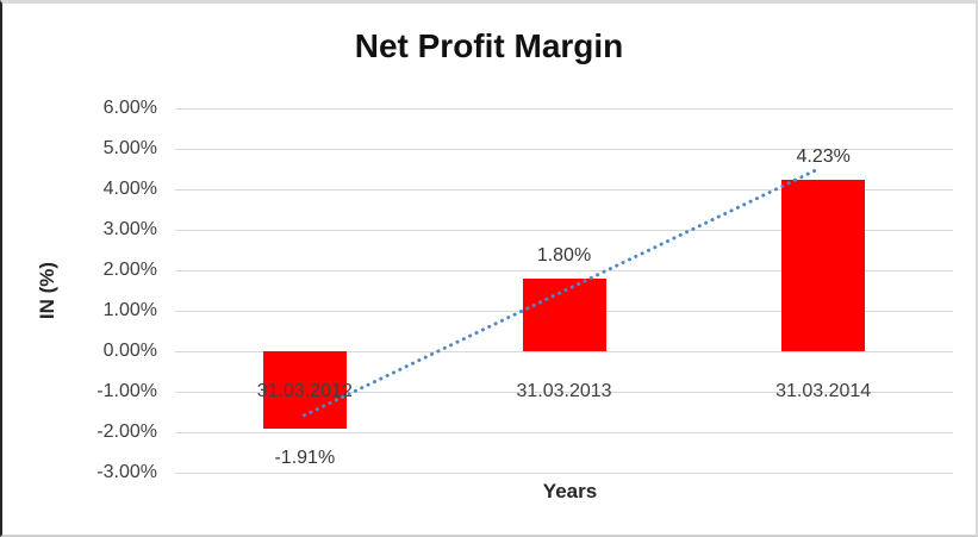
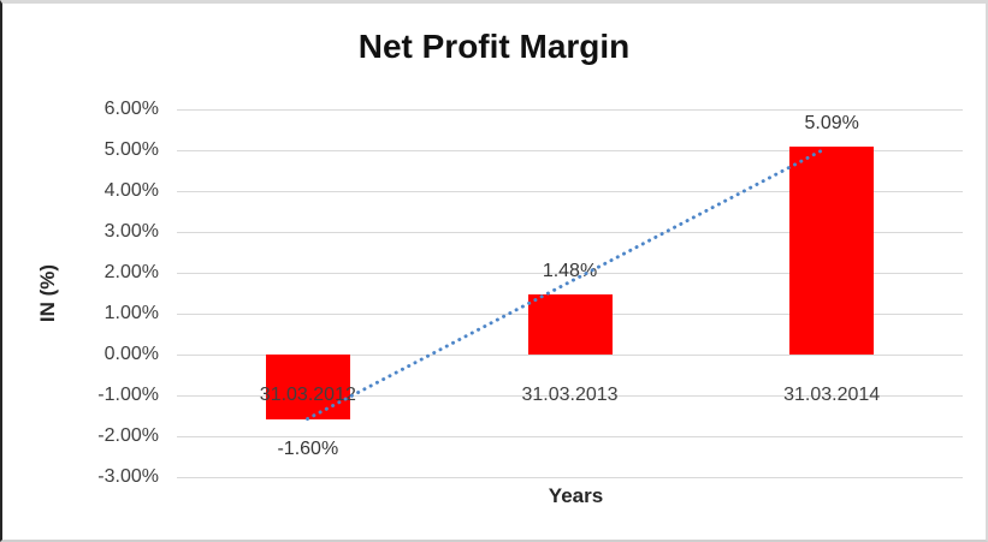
31.03.2012: -1.91% -> -1.60%
31.03.2013: 1.80% -> 1.48%
31.03.2014: 4.23% -> 5.09%
